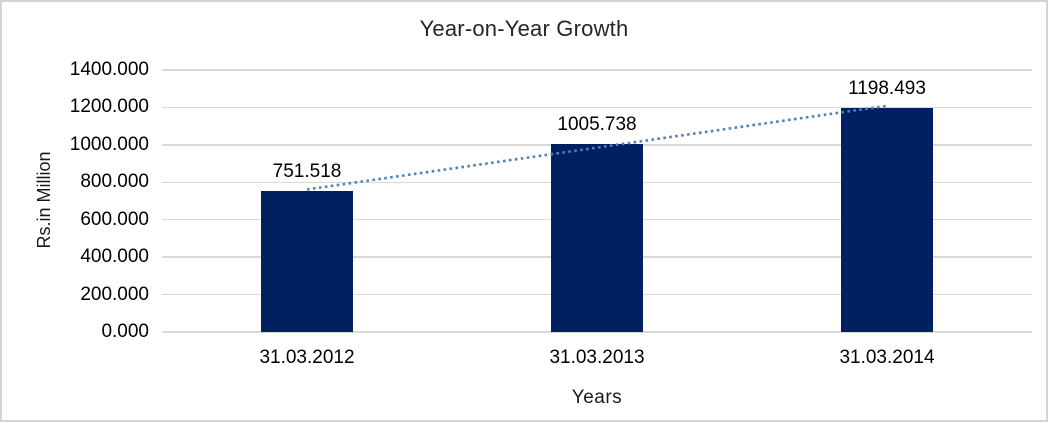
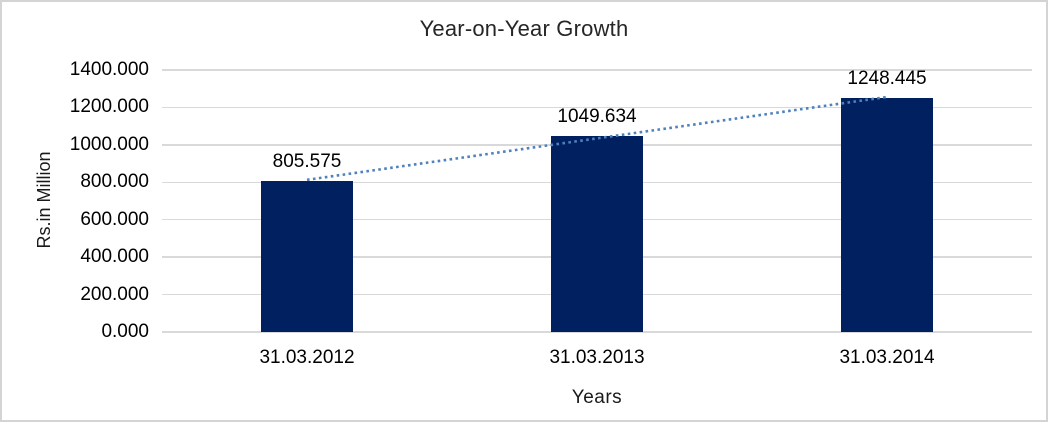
31.03.2012: 751.518 -> 805.575
31.03.2013: 1005.738 -> 1049.634
31.03.2014: 1198.493 -> 1248.445
